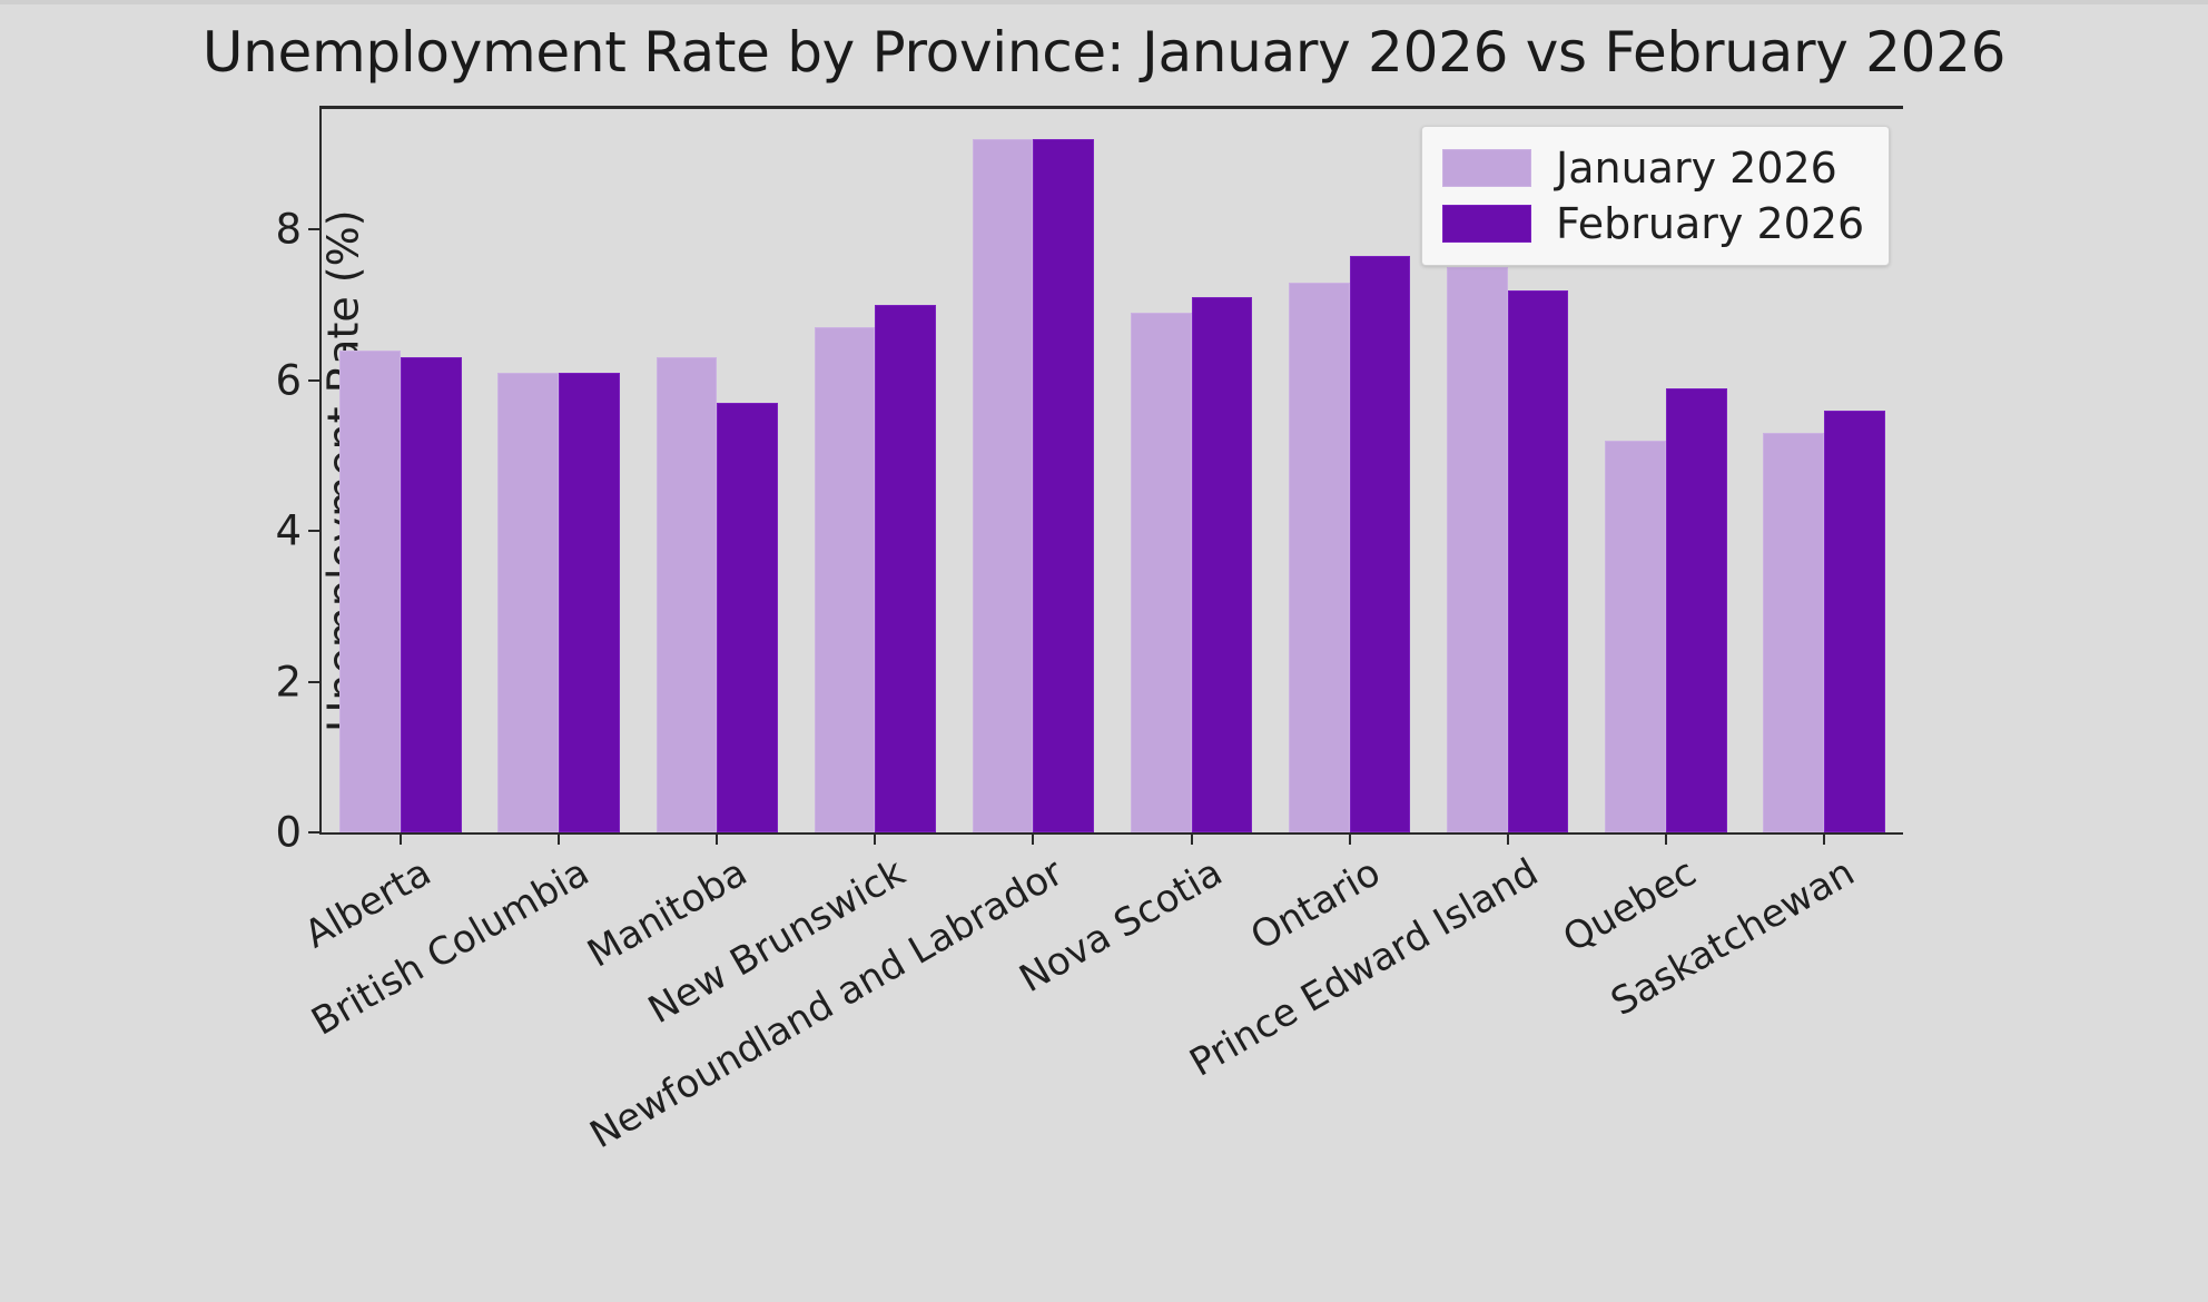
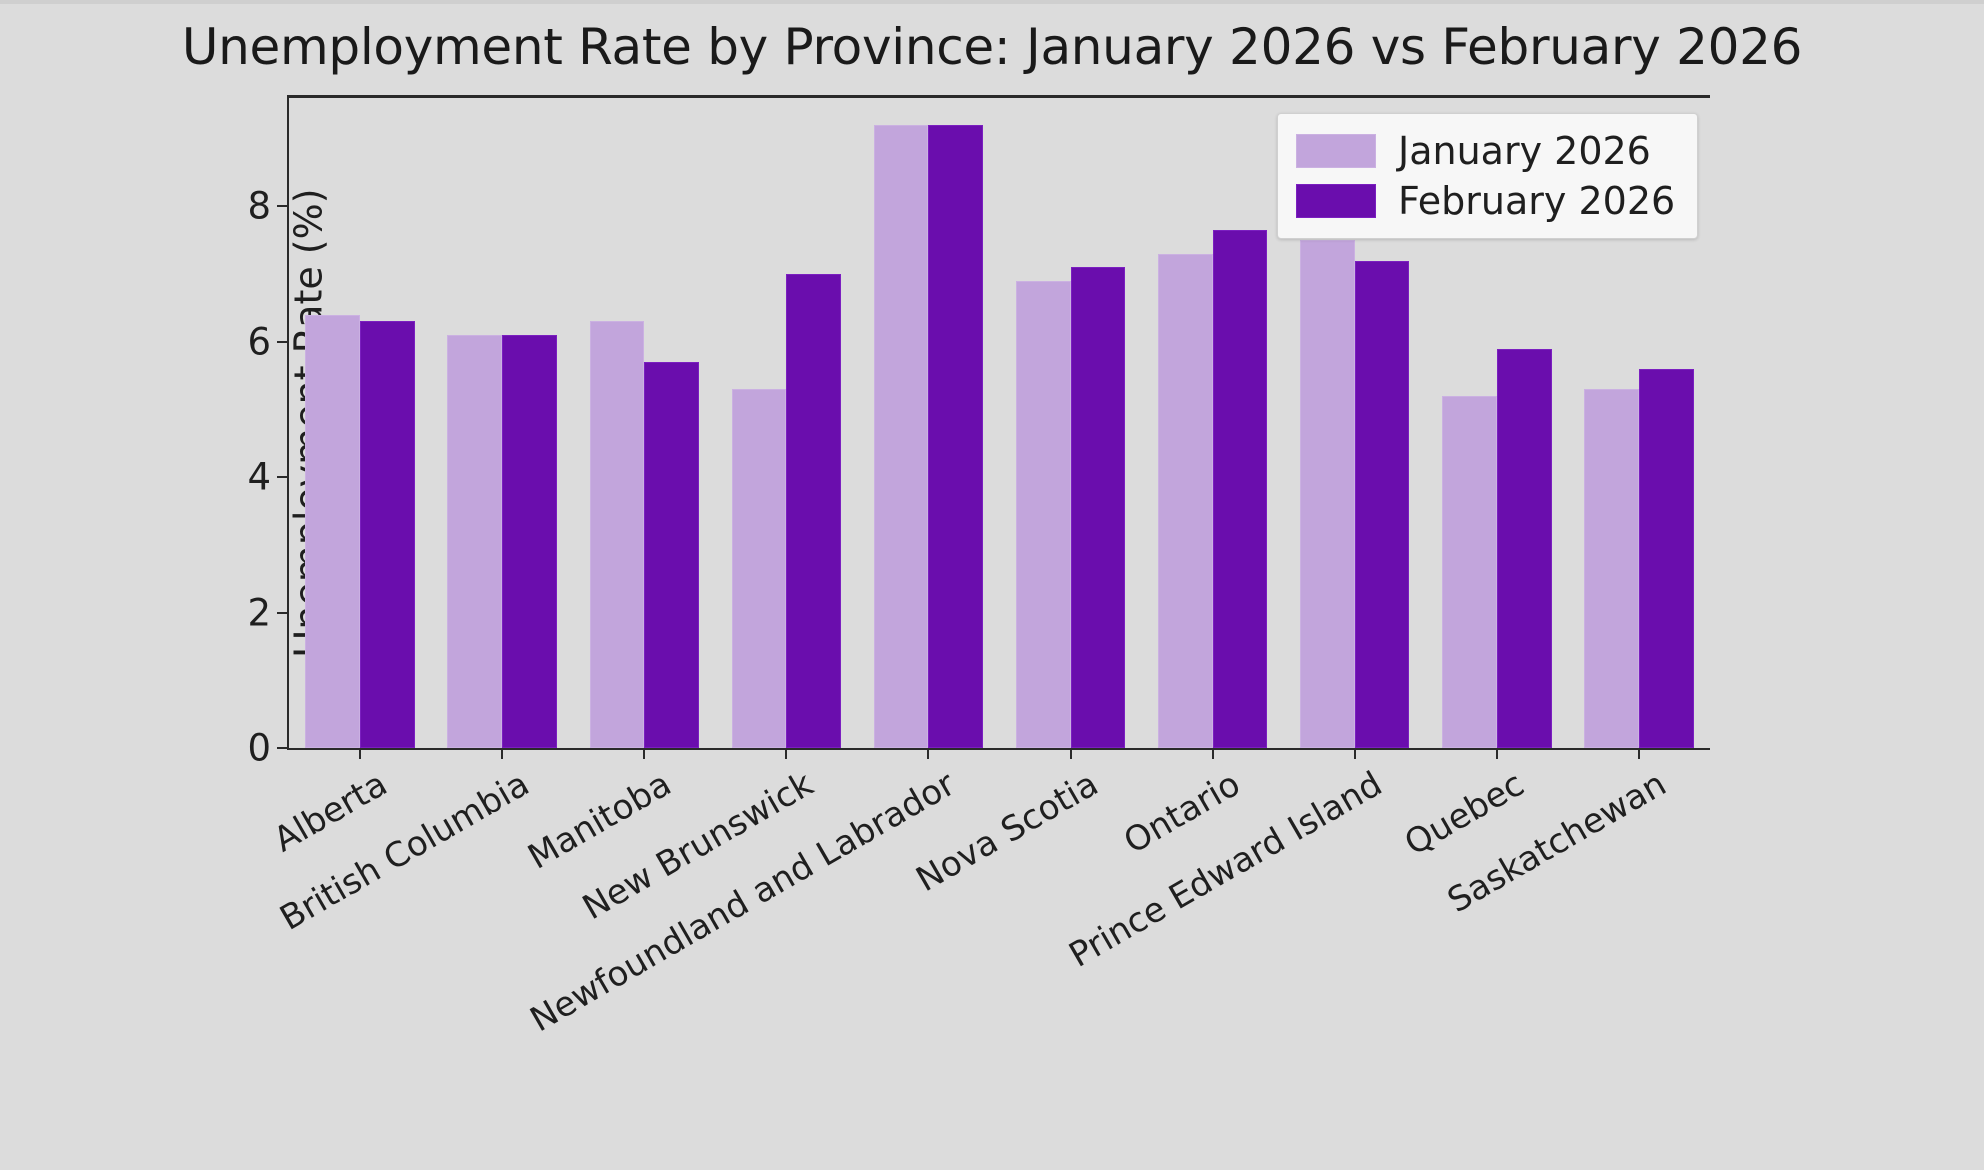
January 2026/New Brunswick: 6.7 -> 5.3
